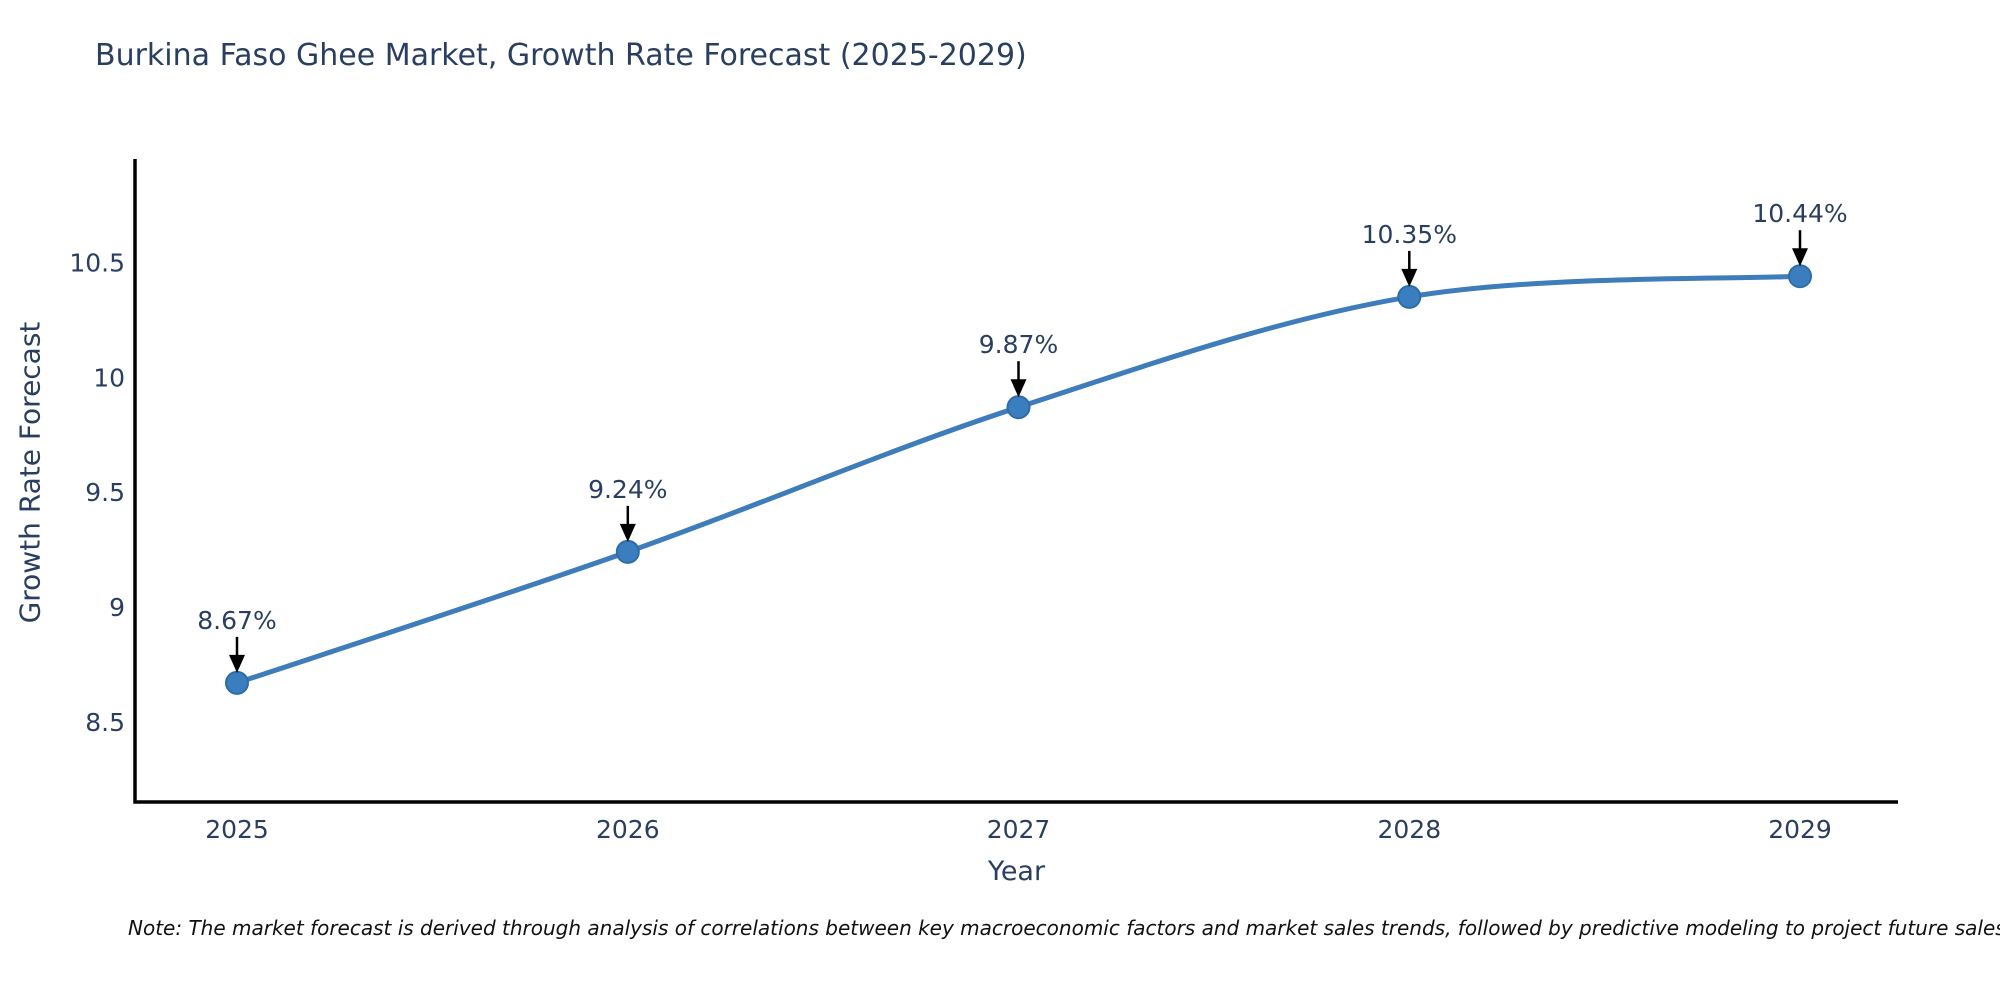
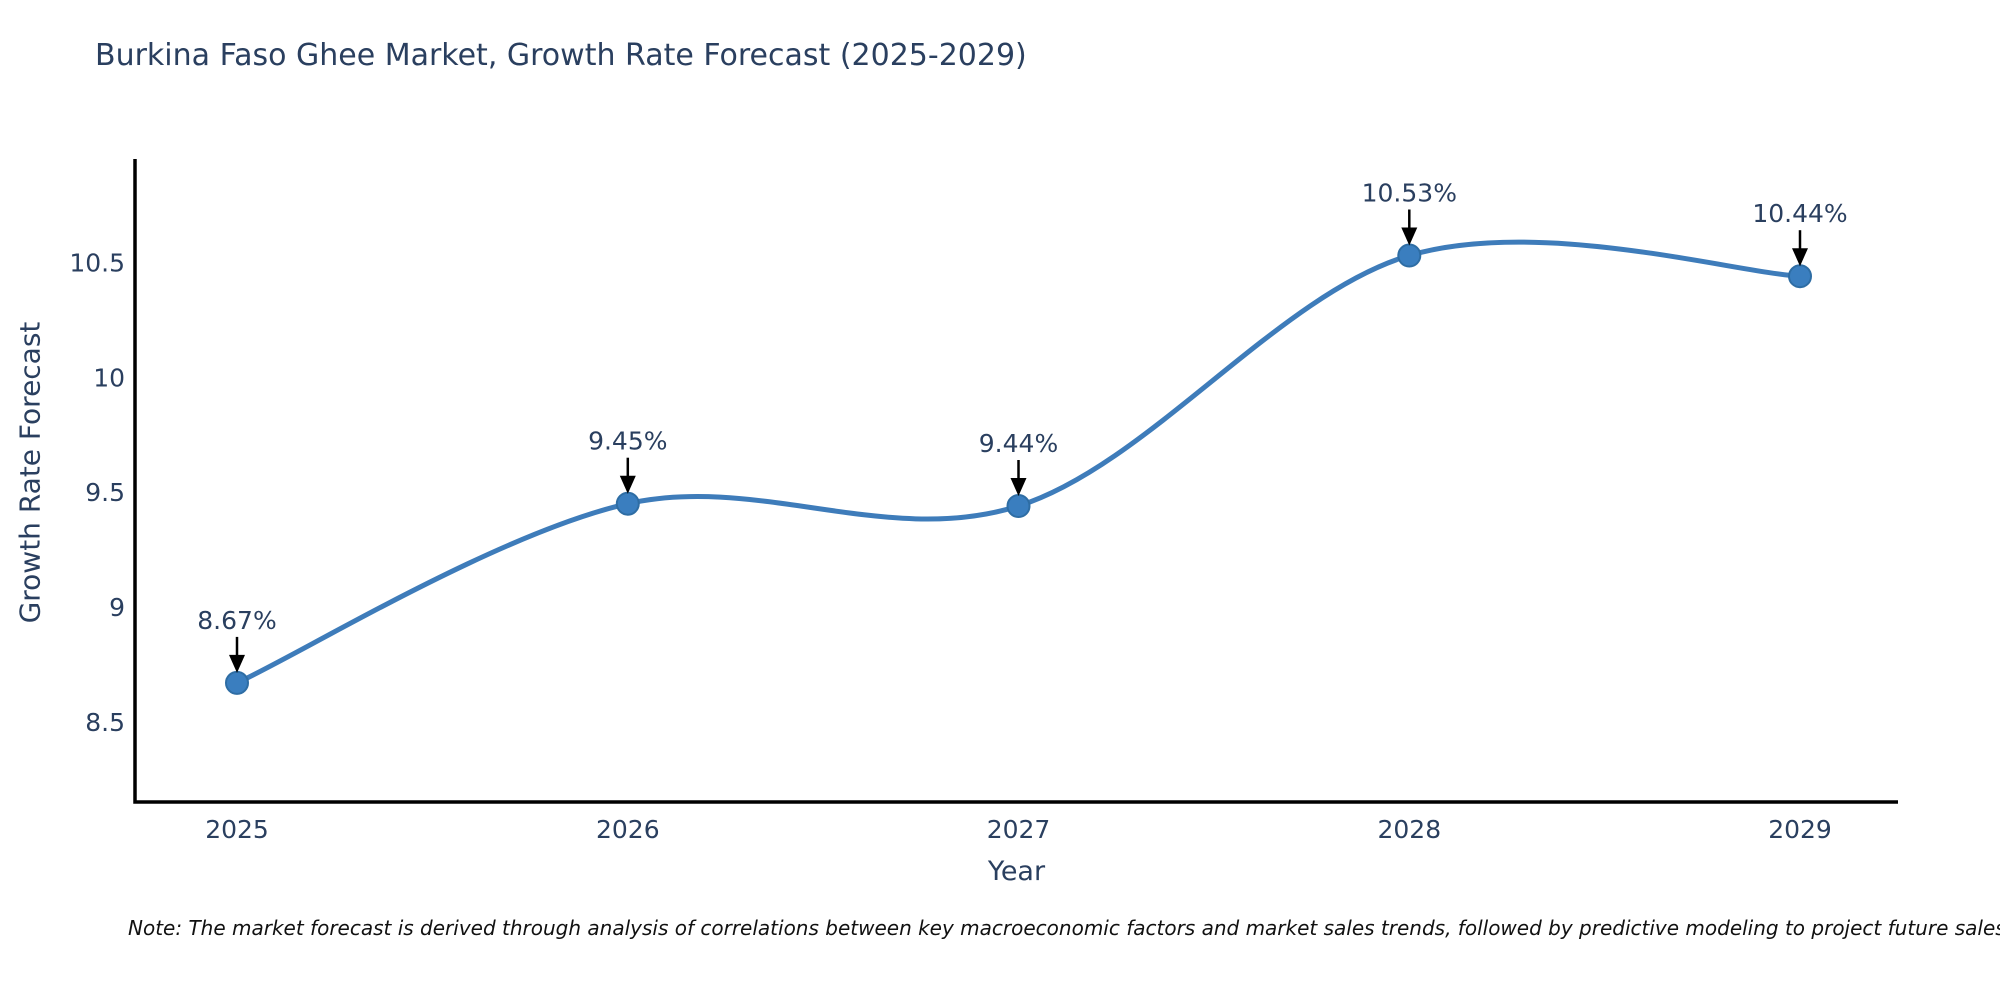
2026: 9.24% -> 9.45%
2027: 9.87% -> 9.44%
2028: 10.35% -> 10.53%
